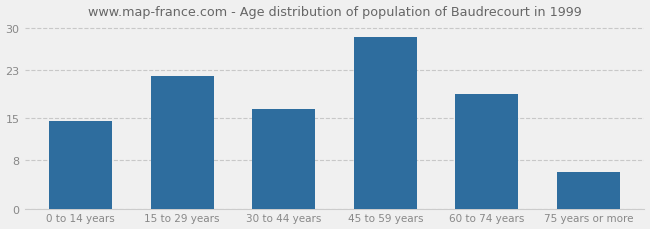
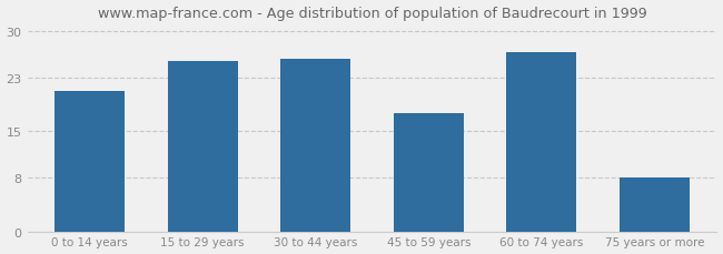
0 to 14 years: 14.5 -> 21.0
15 to 29 years: 22.0 -> 25.4
30 to 44 years: 16.5 -> 25.8
45 to 59 years: 28.5 -> 17.6
60 to 74 years: 19.0 -> 26.8
75 years or more: 6.0 -> 8.0
